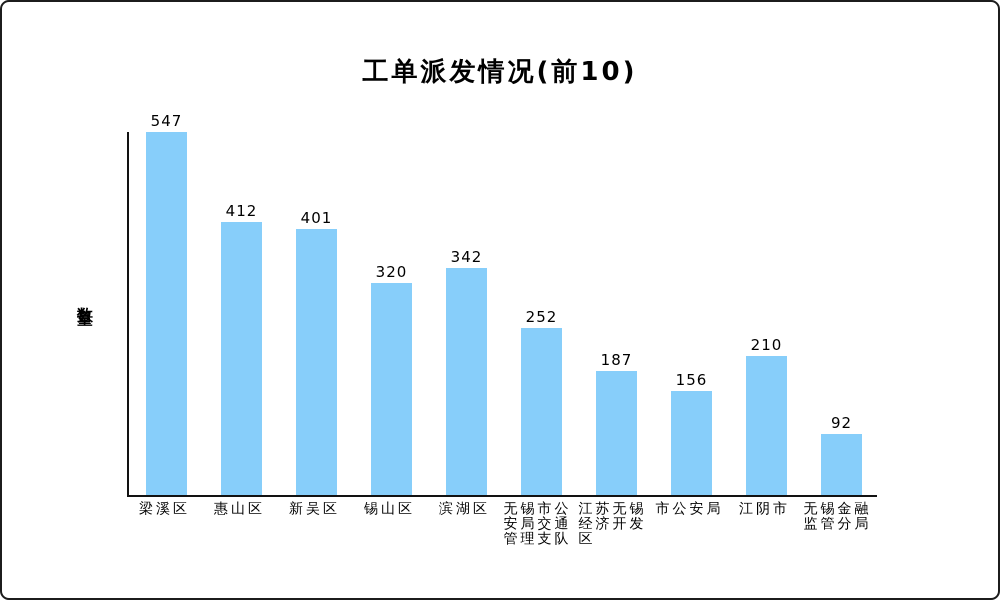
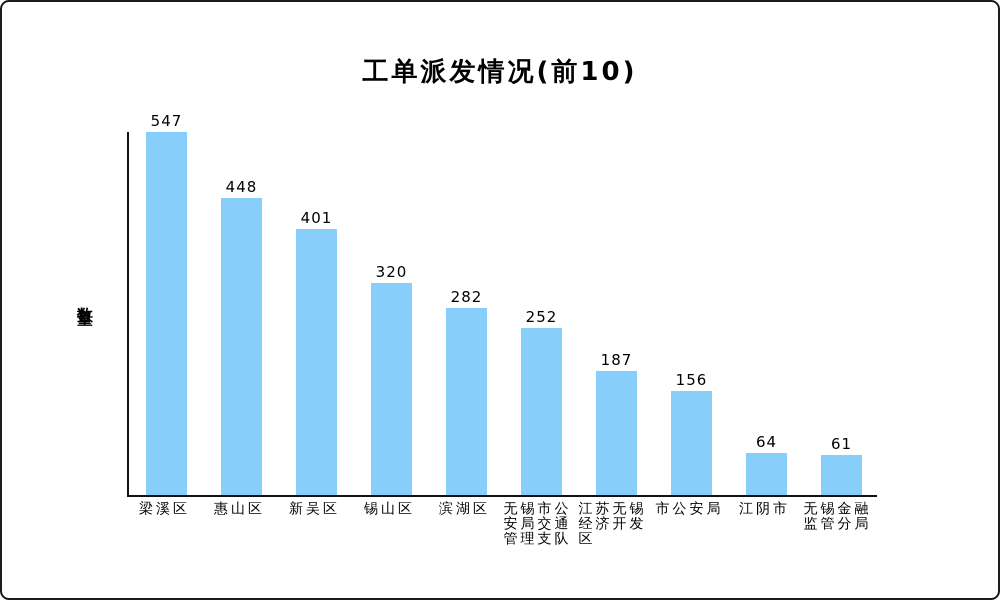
惠山区: 412 -> 448
滨湖区: 342 -> 282
江阴市: 210 -> 64
无锡金融监管分局: 92 -> 61
